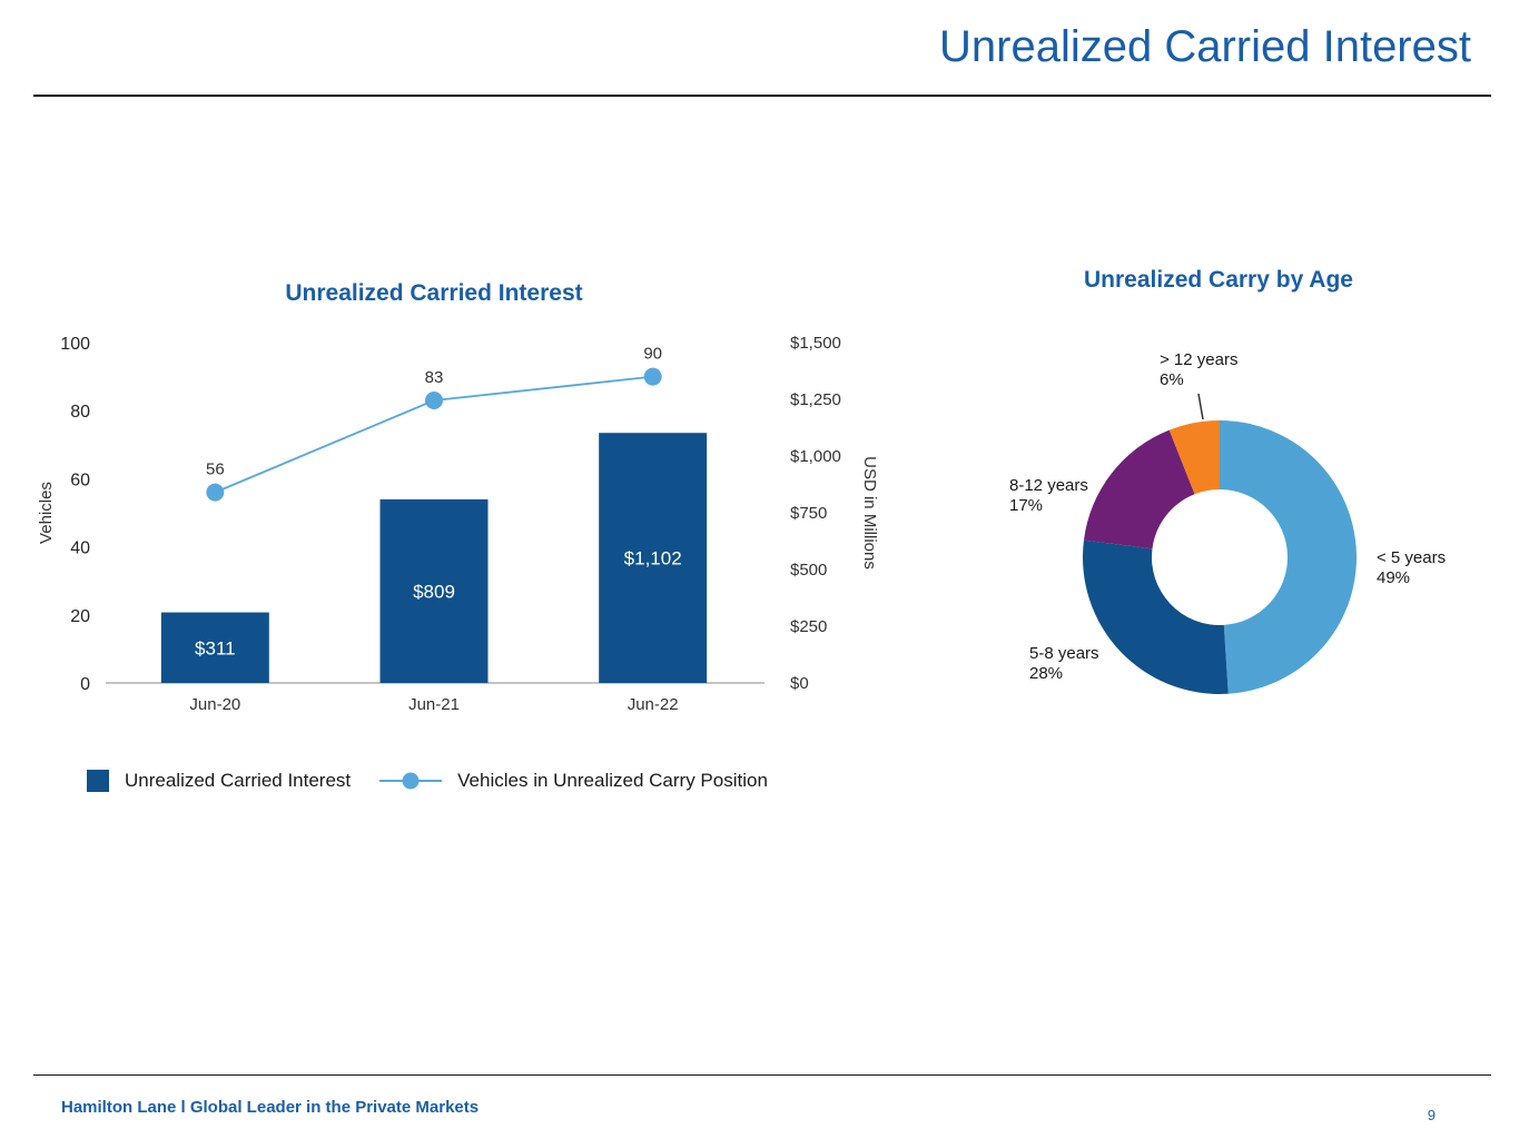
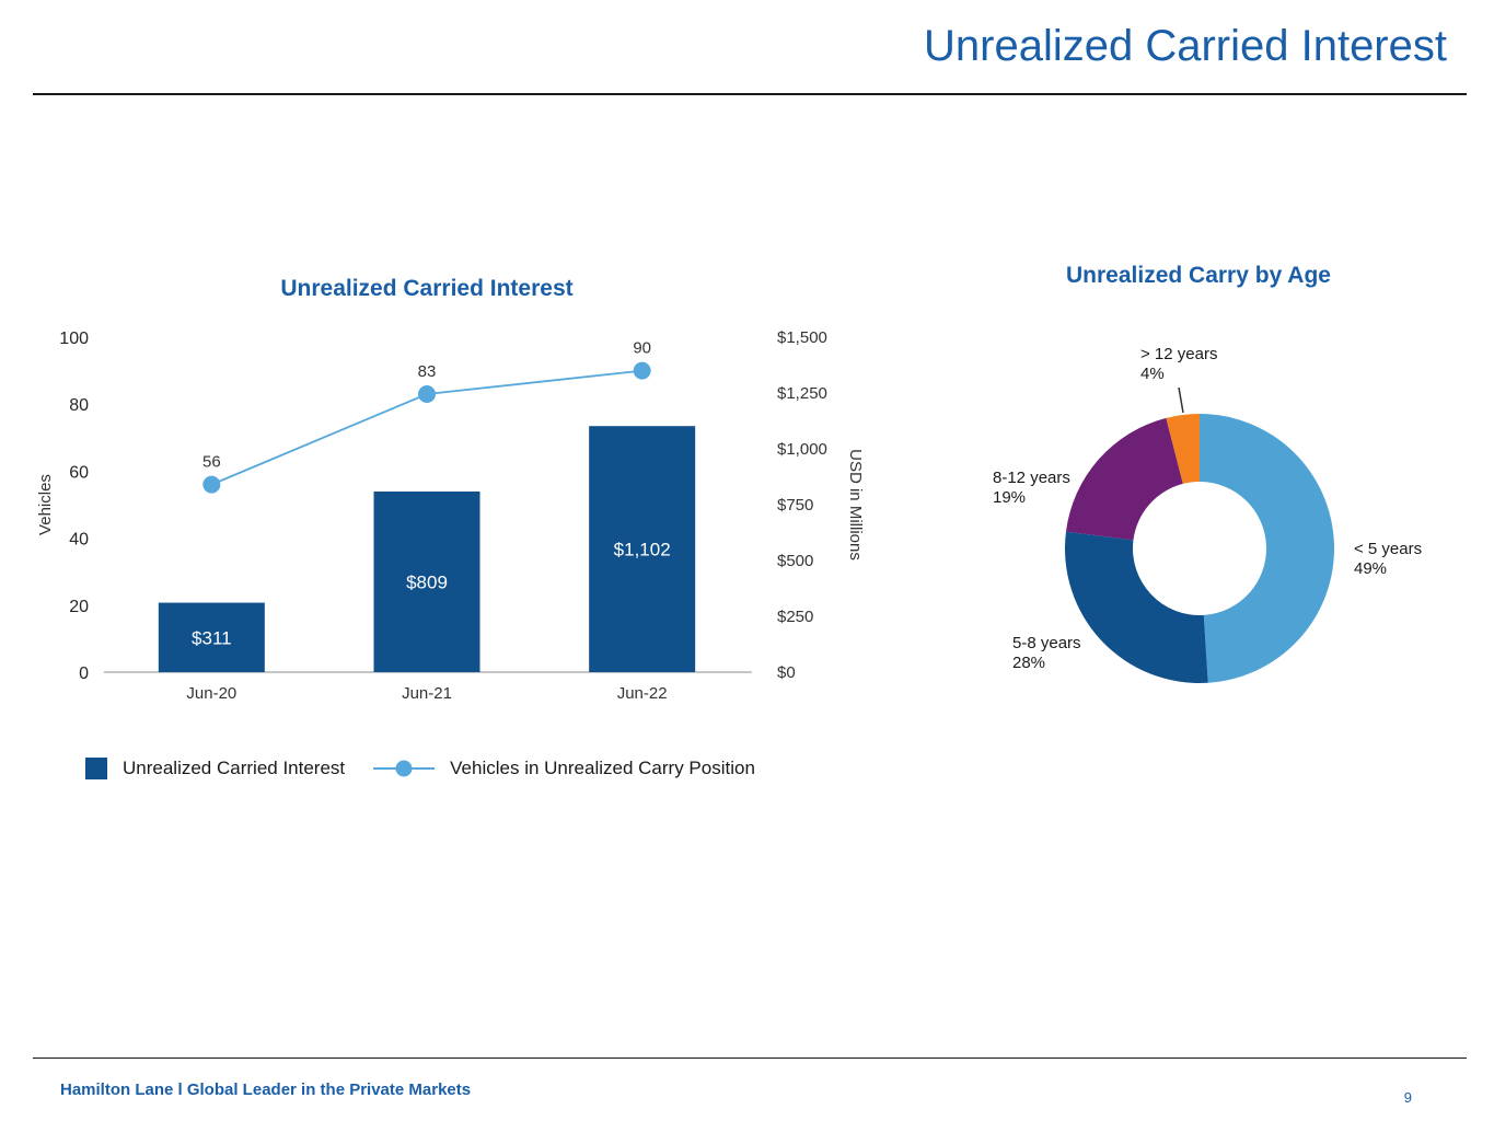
Unrealized Carry by Age/8-12 years: 17% -> 19%
Unrealized Carry by Age/> 12 years: 6% -> 4%
